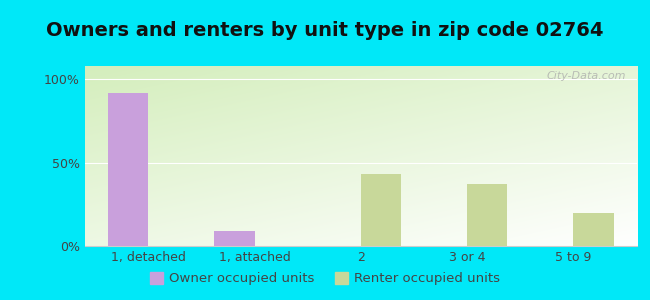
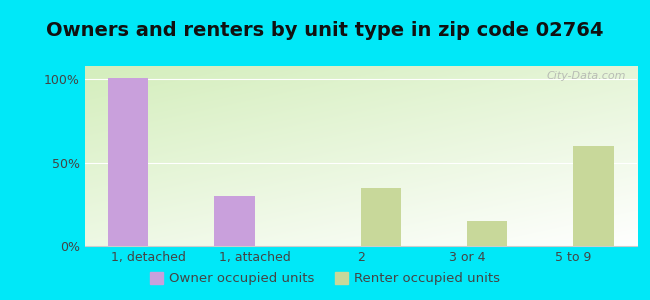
Owner occupied units/1, detached: 92% -> 101%
Owner occupied units/1, attached: 9% -> 30%
Renter occupied units/2: 43% -> 35%
Renter occupied units/3 or 4: 37% -> 15%
Renter occupied units/5 to 9: 20% -> 60%
